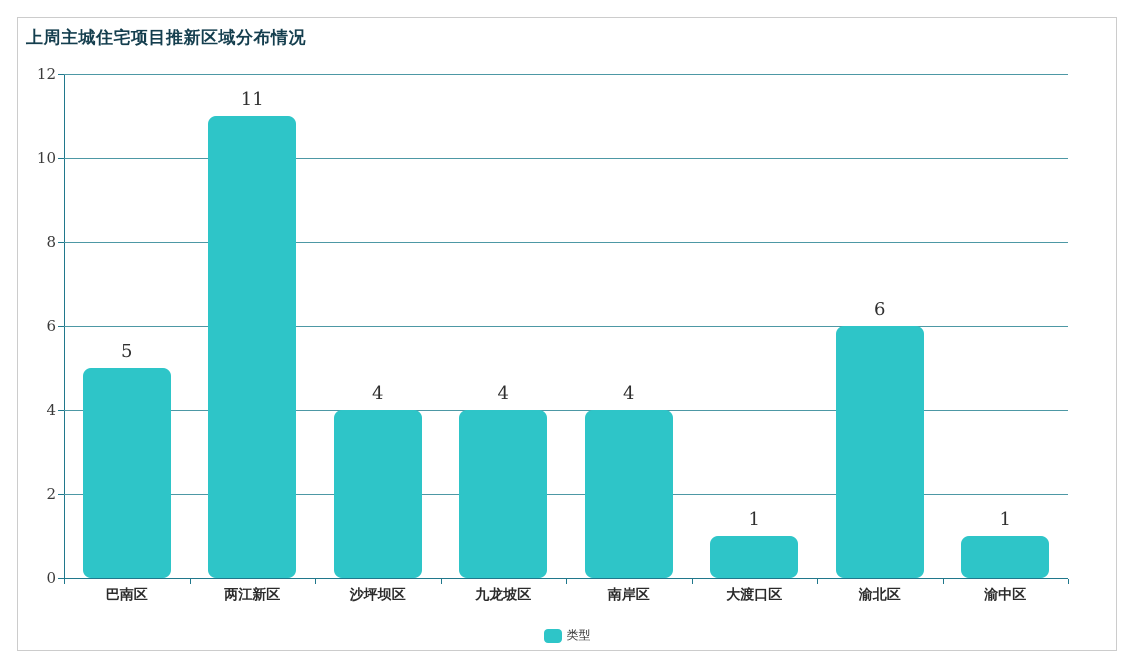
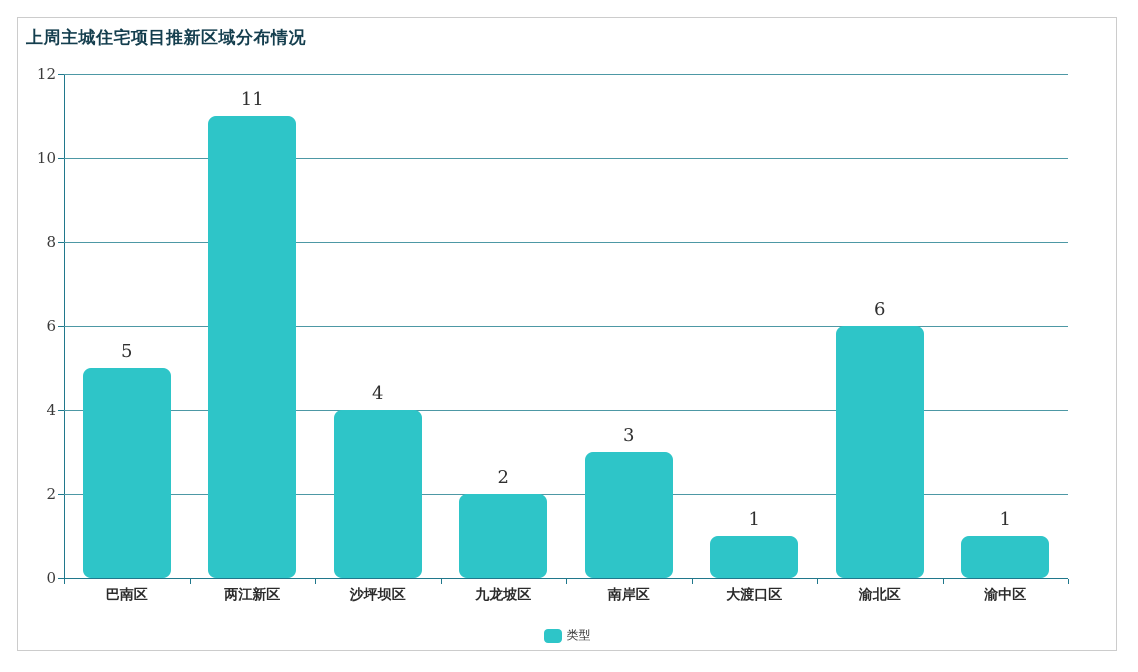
九龙坡区: 4 -> 2
南岸区: 4 -> 3
